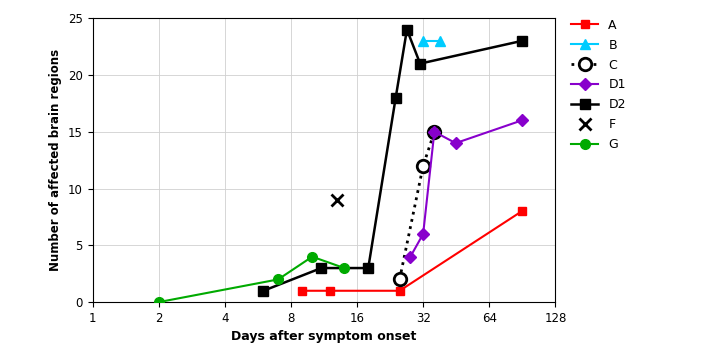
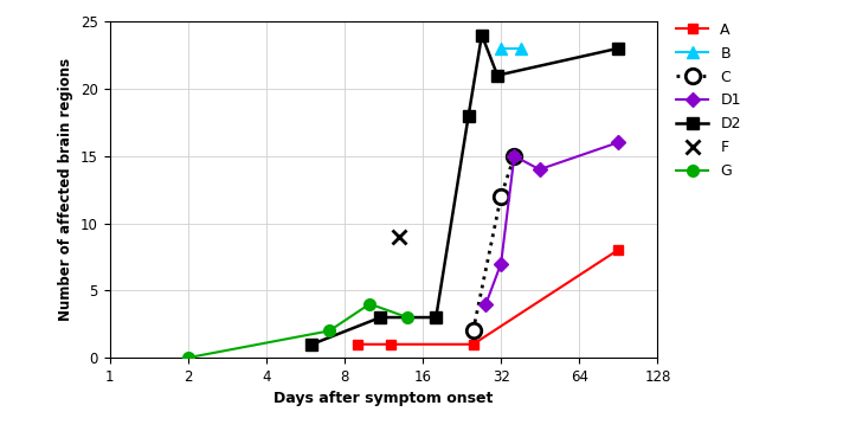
D1/32: 6 -> 7
